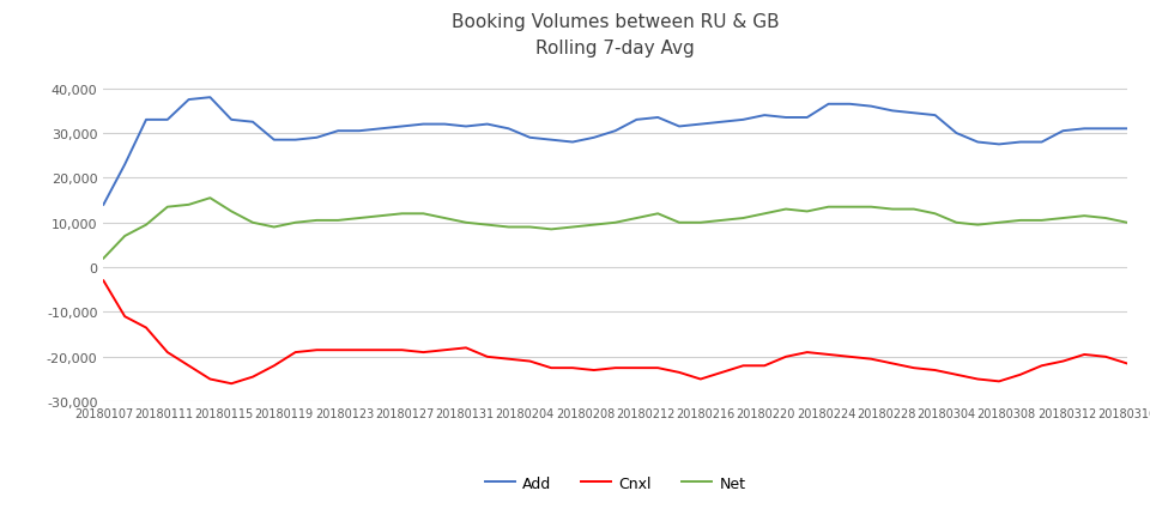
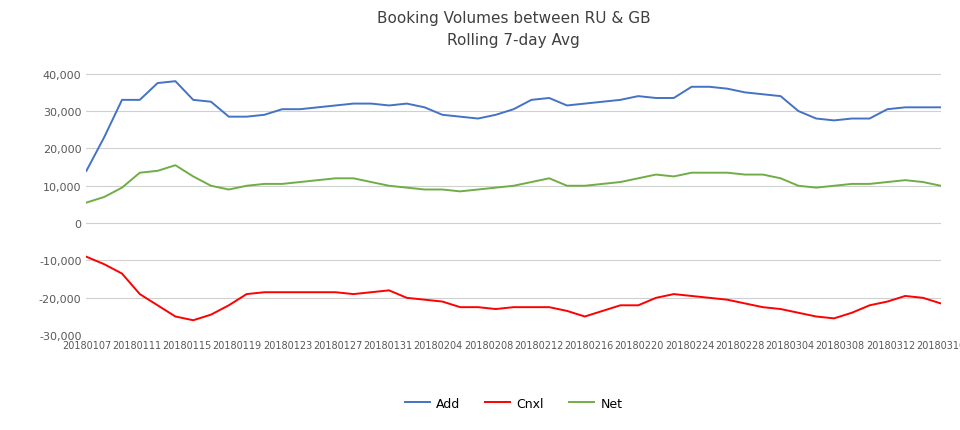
Cnxl/20180107: -3,000 -> -9,000
Net/20180107: 2,000 -> 5,500
